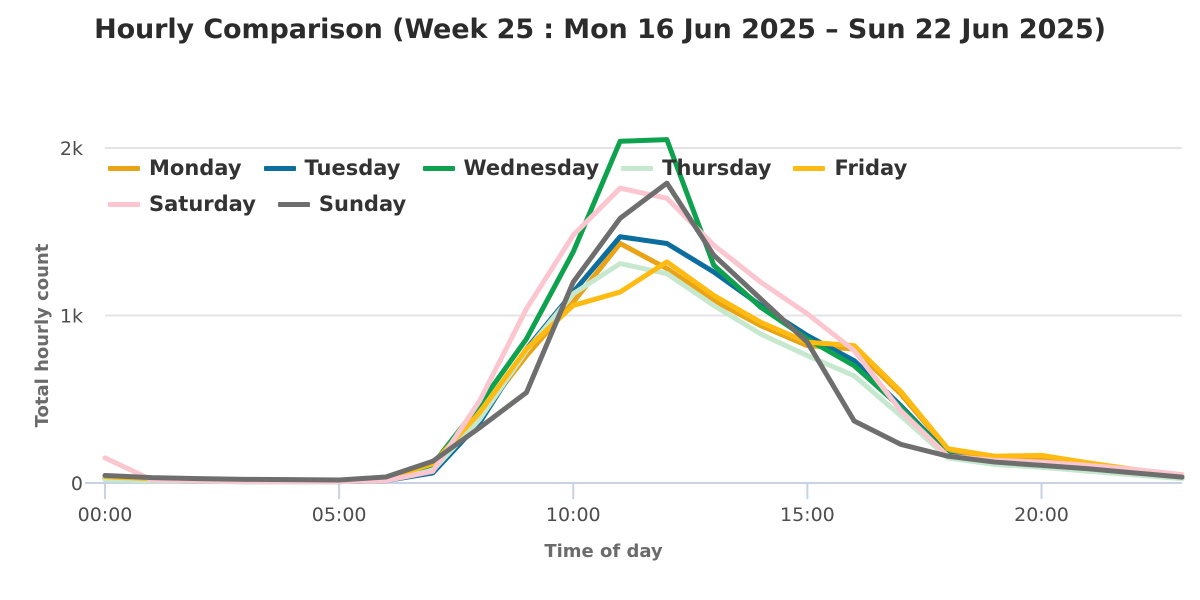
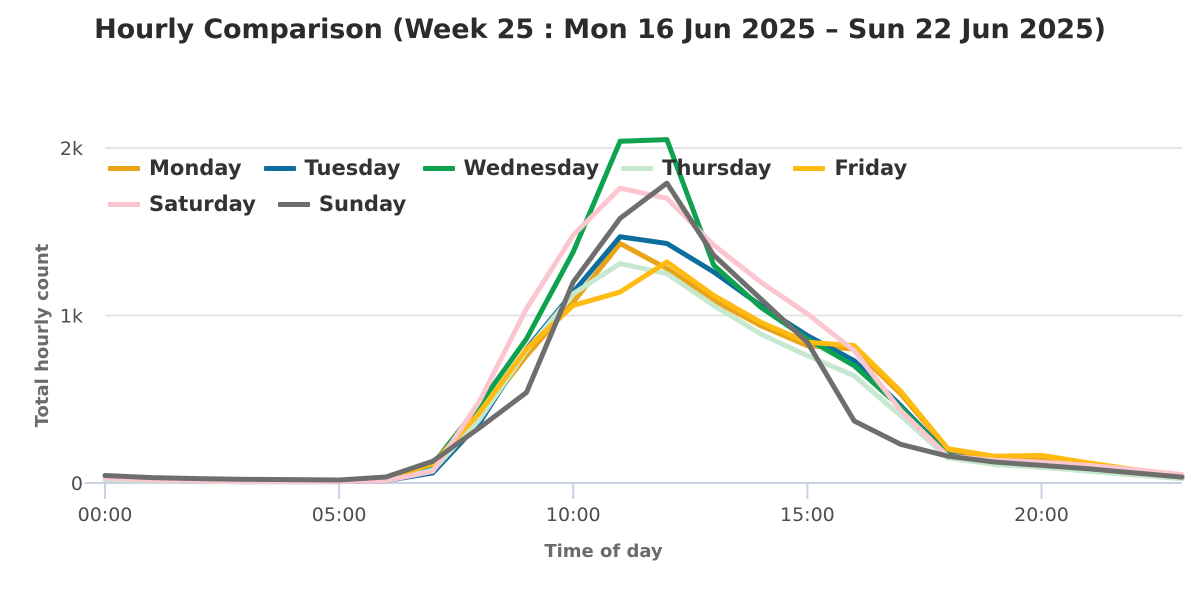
Saturday/0: 0.15k -> 0.03k
